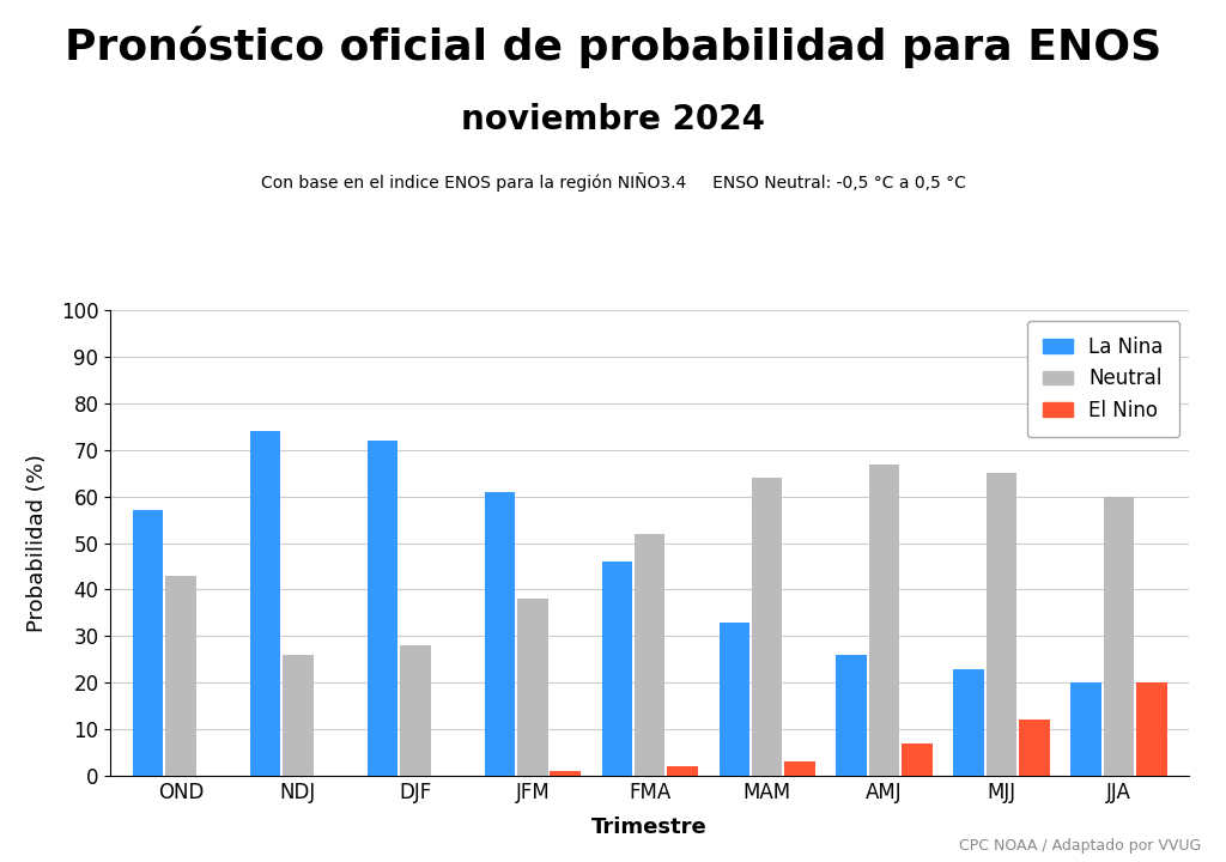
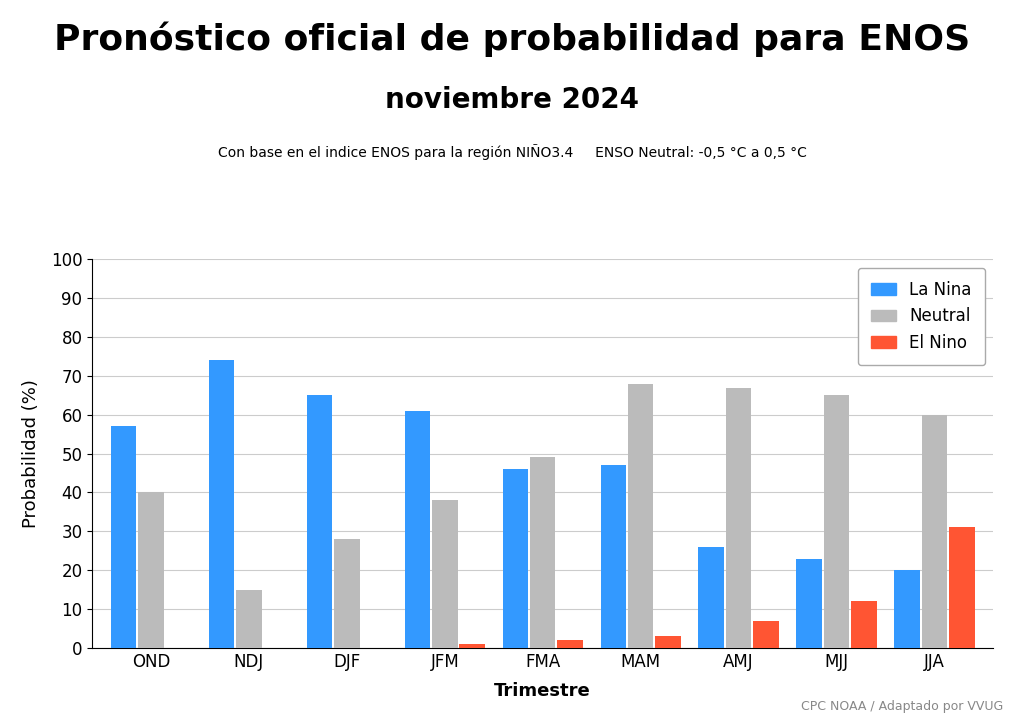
Neutral/OND: 43 -> 40
Neutral/NDJ: 26 -> 15
La Nina/DJF: 72 -> 65
Neutral/FMA: 52 -> 49
La Nina/MAM: 33 -> 47
Neutral/MAM: 64 -> 68
El Nino/JJA: 20 -> 31
